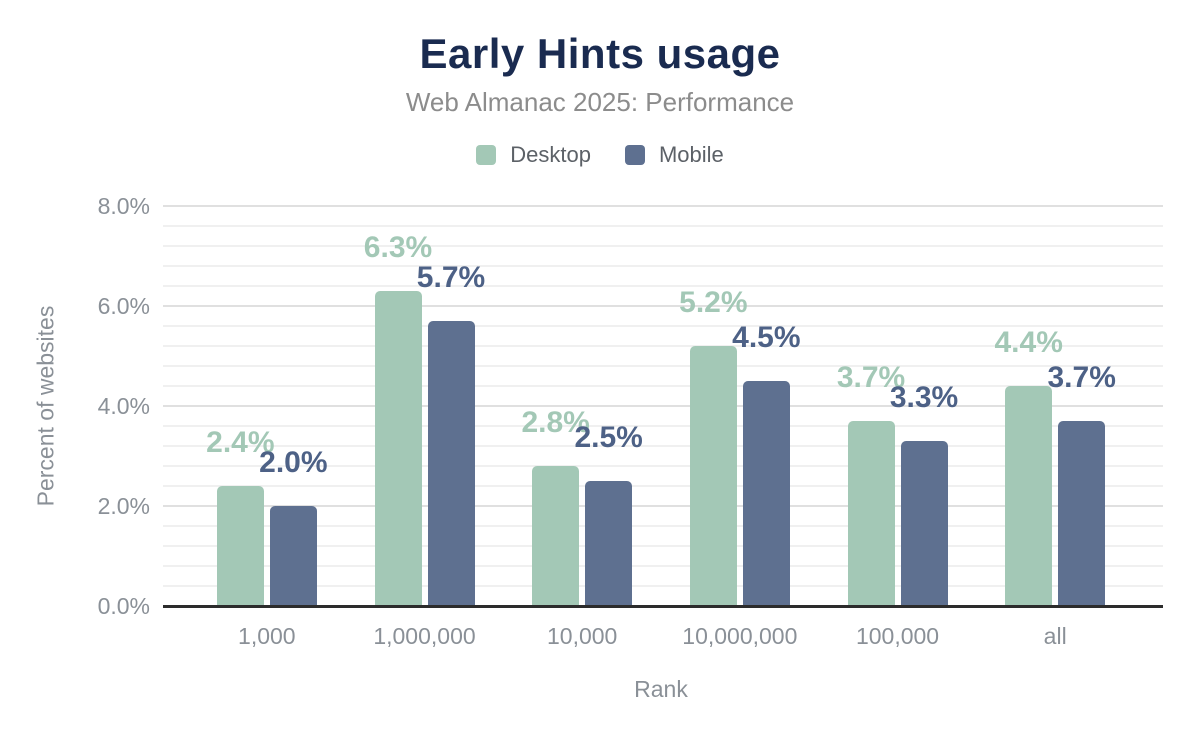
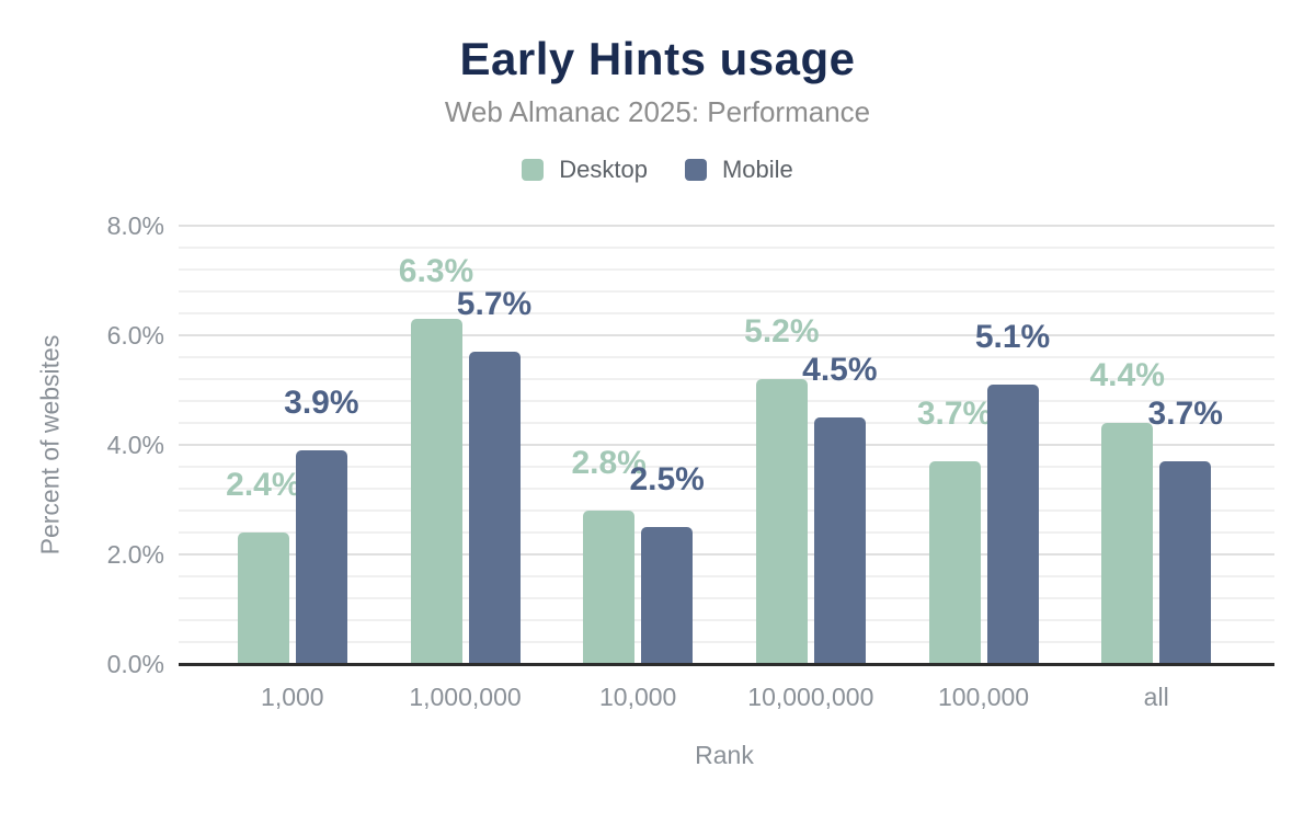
Mobile/1,000: 2.0% -> 3.9%
Mobile/100,000: 3.3% -> 5.1%
